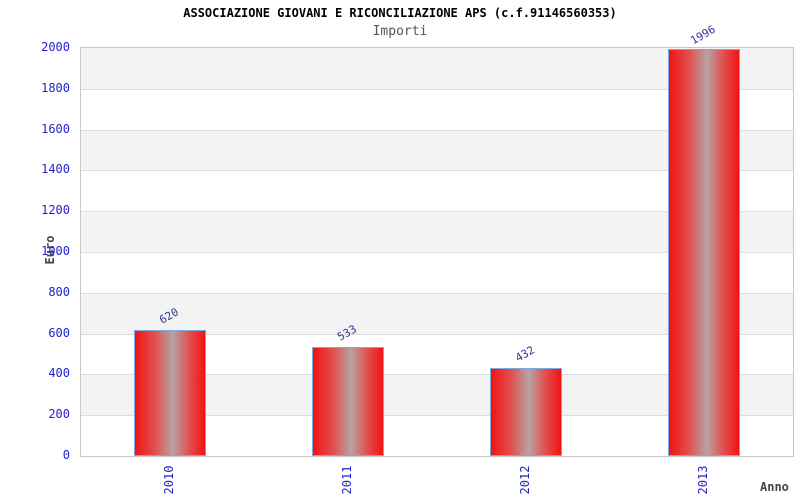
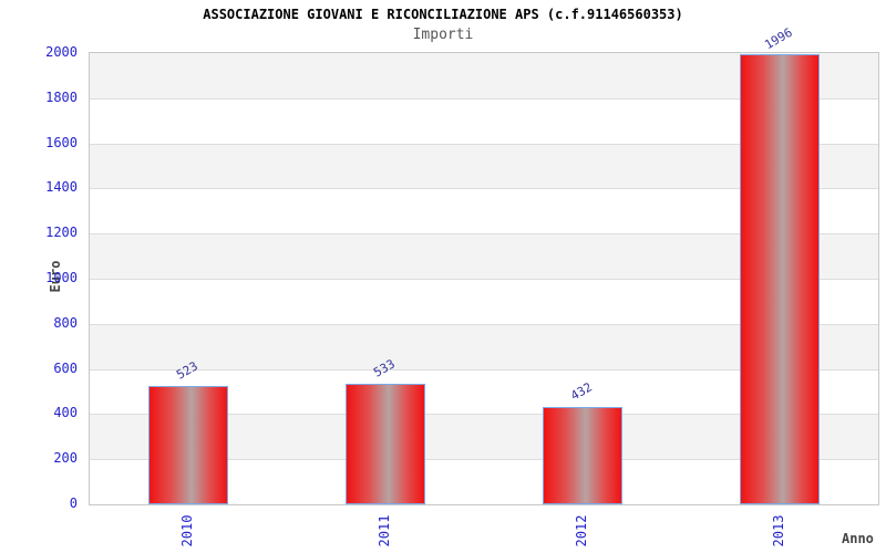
2010: 620 -> 523
